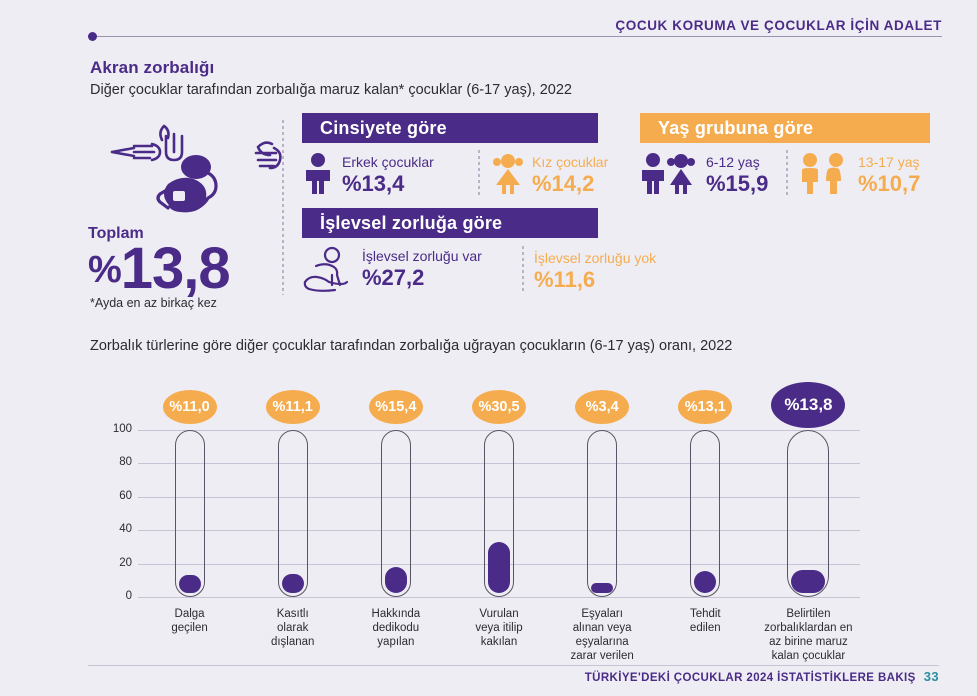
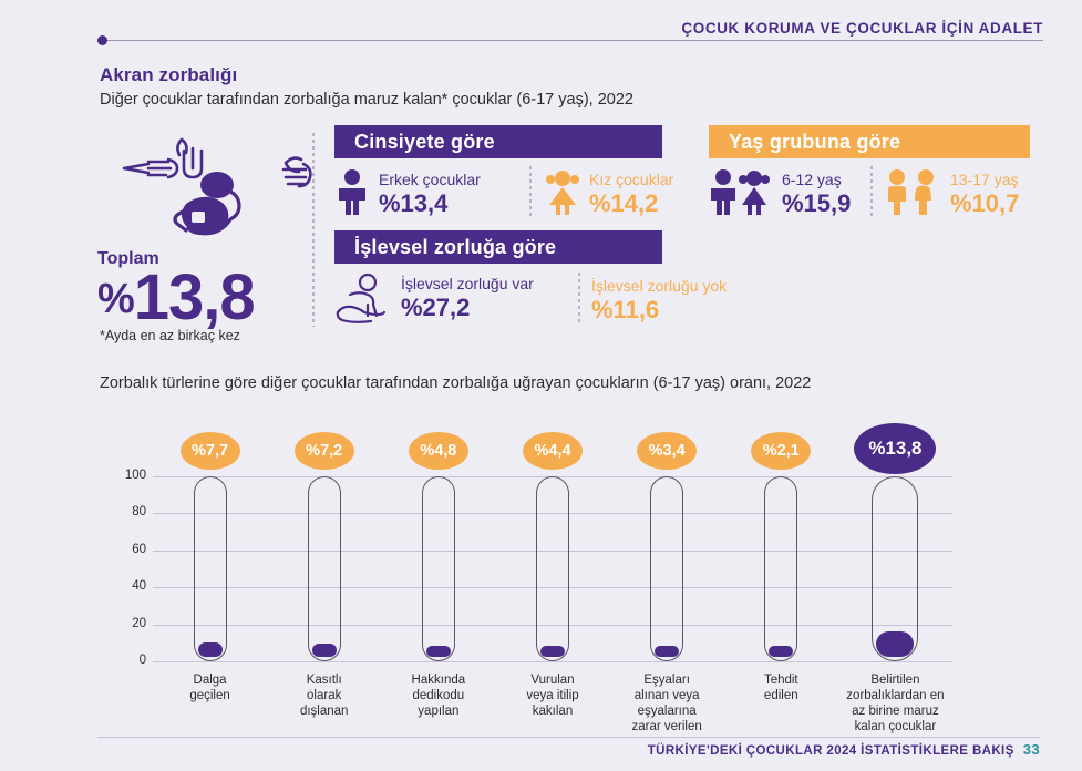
Dalga geçilen: 11,0 -> 7,7
Kasıtlı olarak dışlanan: 11,1 -> 7,2
Hakkında dedikodu yapılan: 15,4 -> 4,8
Vurulan veya itilip kakılan: 30,5 -> 4,4
Tehdit edilen: 13,1 -> 2,1
